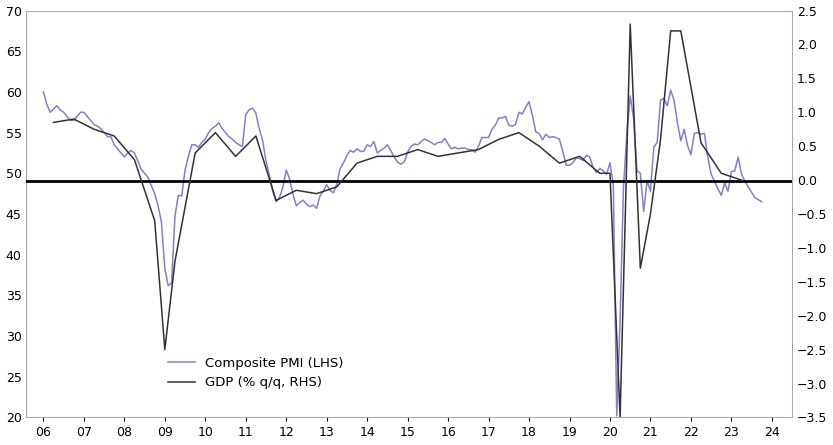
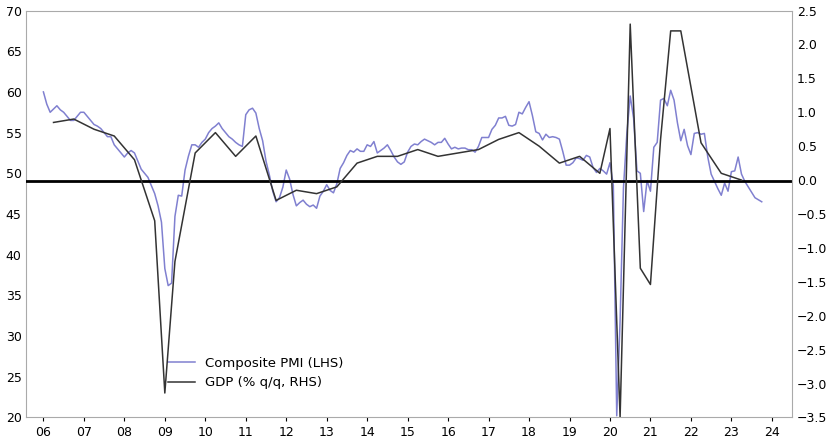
GDP (% q/q, RHS)/09: -2.50 -> -3.14
GDP (% q/q, RHS)/20: 0.10 -> 0.76
GDP (% q/q, RHS)/21: -0.50 -> -1.54
